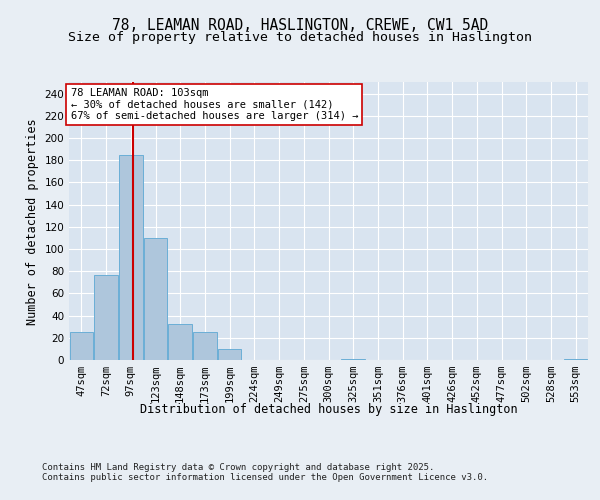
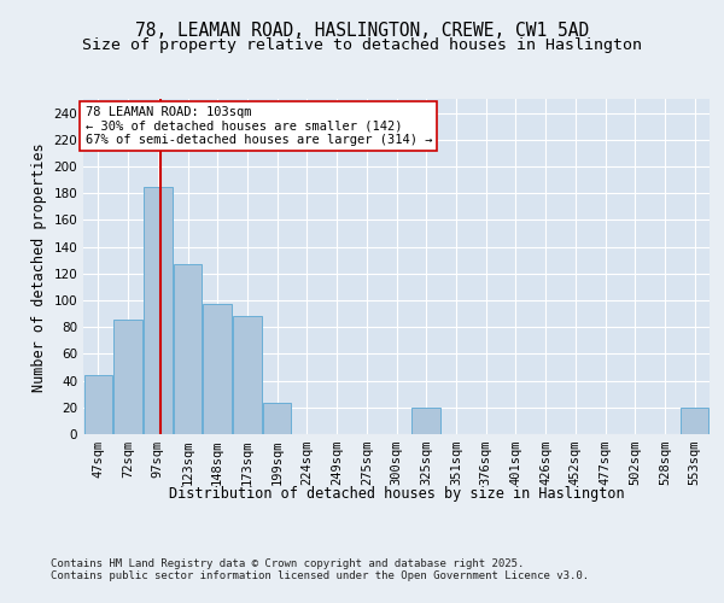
47sqm: 25 -> 44
72sqm: 77 -> 86
123sqm: 110 -> 127
148sqm: 32 -> 97
173sqm: 25 -> 88
199sqm: 10 -> 23
325sqm: 1 -> 20
553sqm: 1 -> 20
